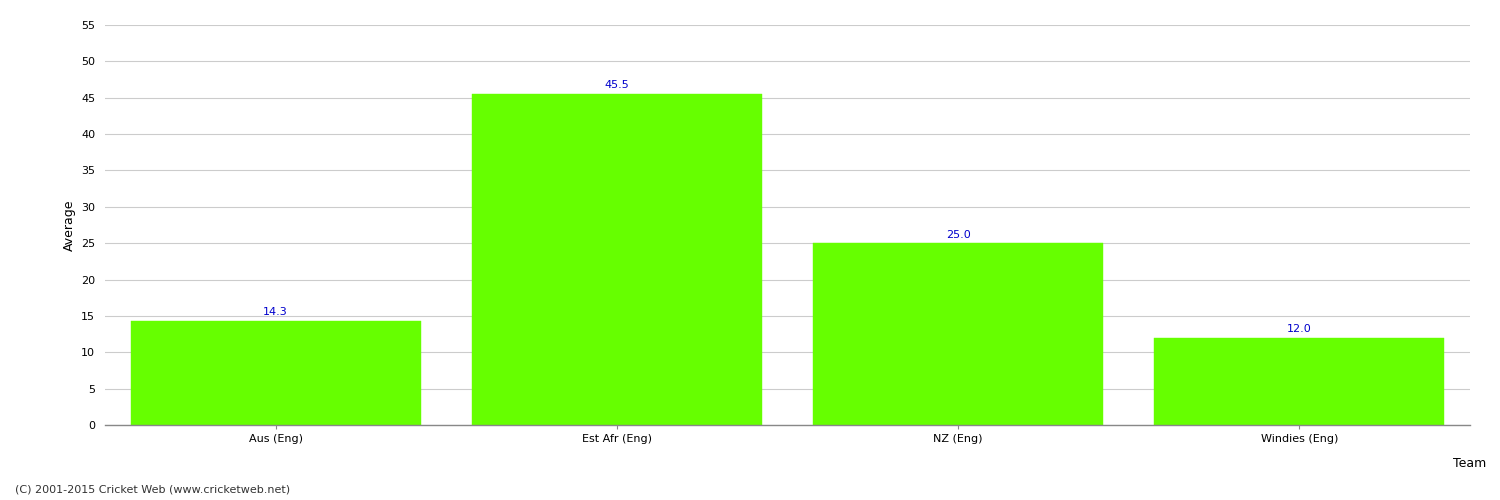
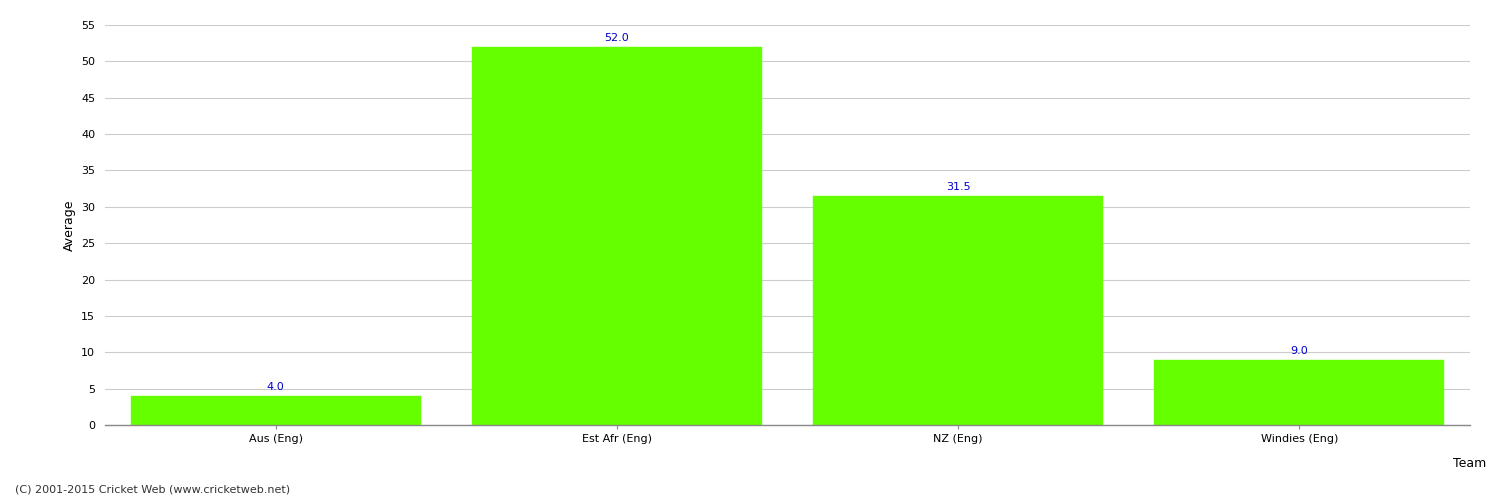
Aus (Eng): 14.3 -> 4.0
Est Afr (Eng): 45.5 -> 52.0
NZ (Eng): 25.0 -> 31.5
Windies (Eng): 12.0 -> 9.0
